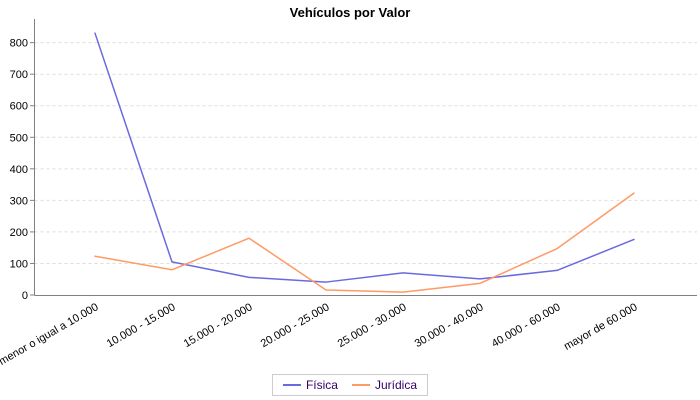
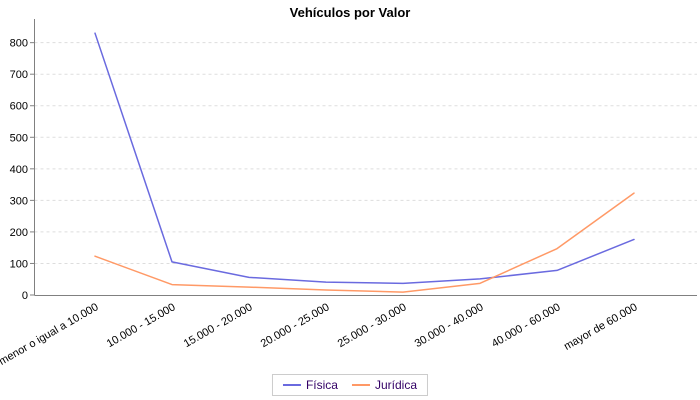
Jurídica/10.000 - 15.000: 80 -> 30
Jurídica/15.000 - 20.000: 180 -> 20
Física/25.000 - 30.000: 70 -> 40
